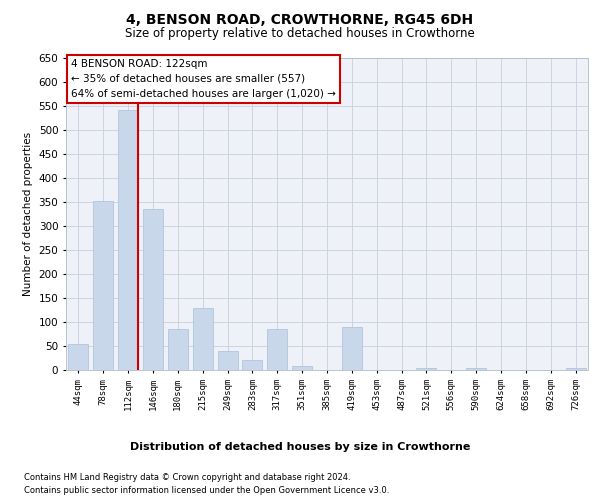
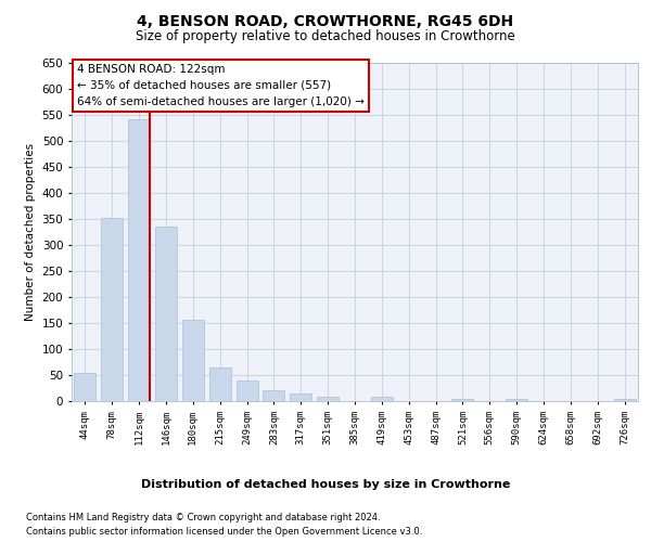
180sqm: 85 -> 155
215sqm: 130 -> 65
317sqm: 85 -> 15
419sqm: 90 -> 8
